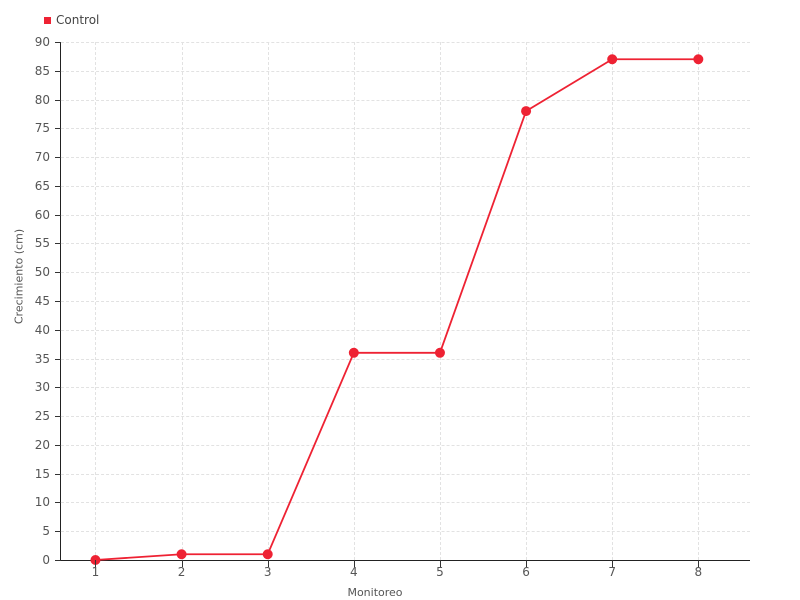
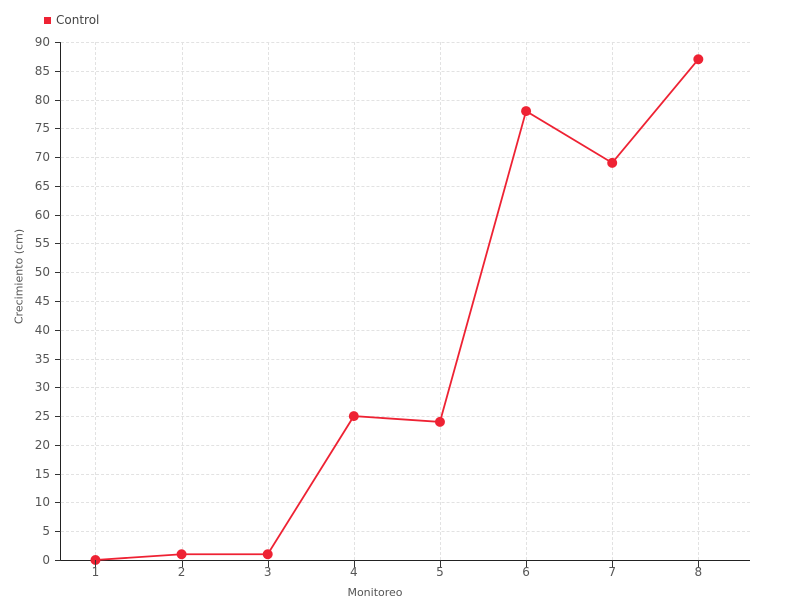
4: 36 -> 25
5: 36 -> 24
7: 87 -> 69
